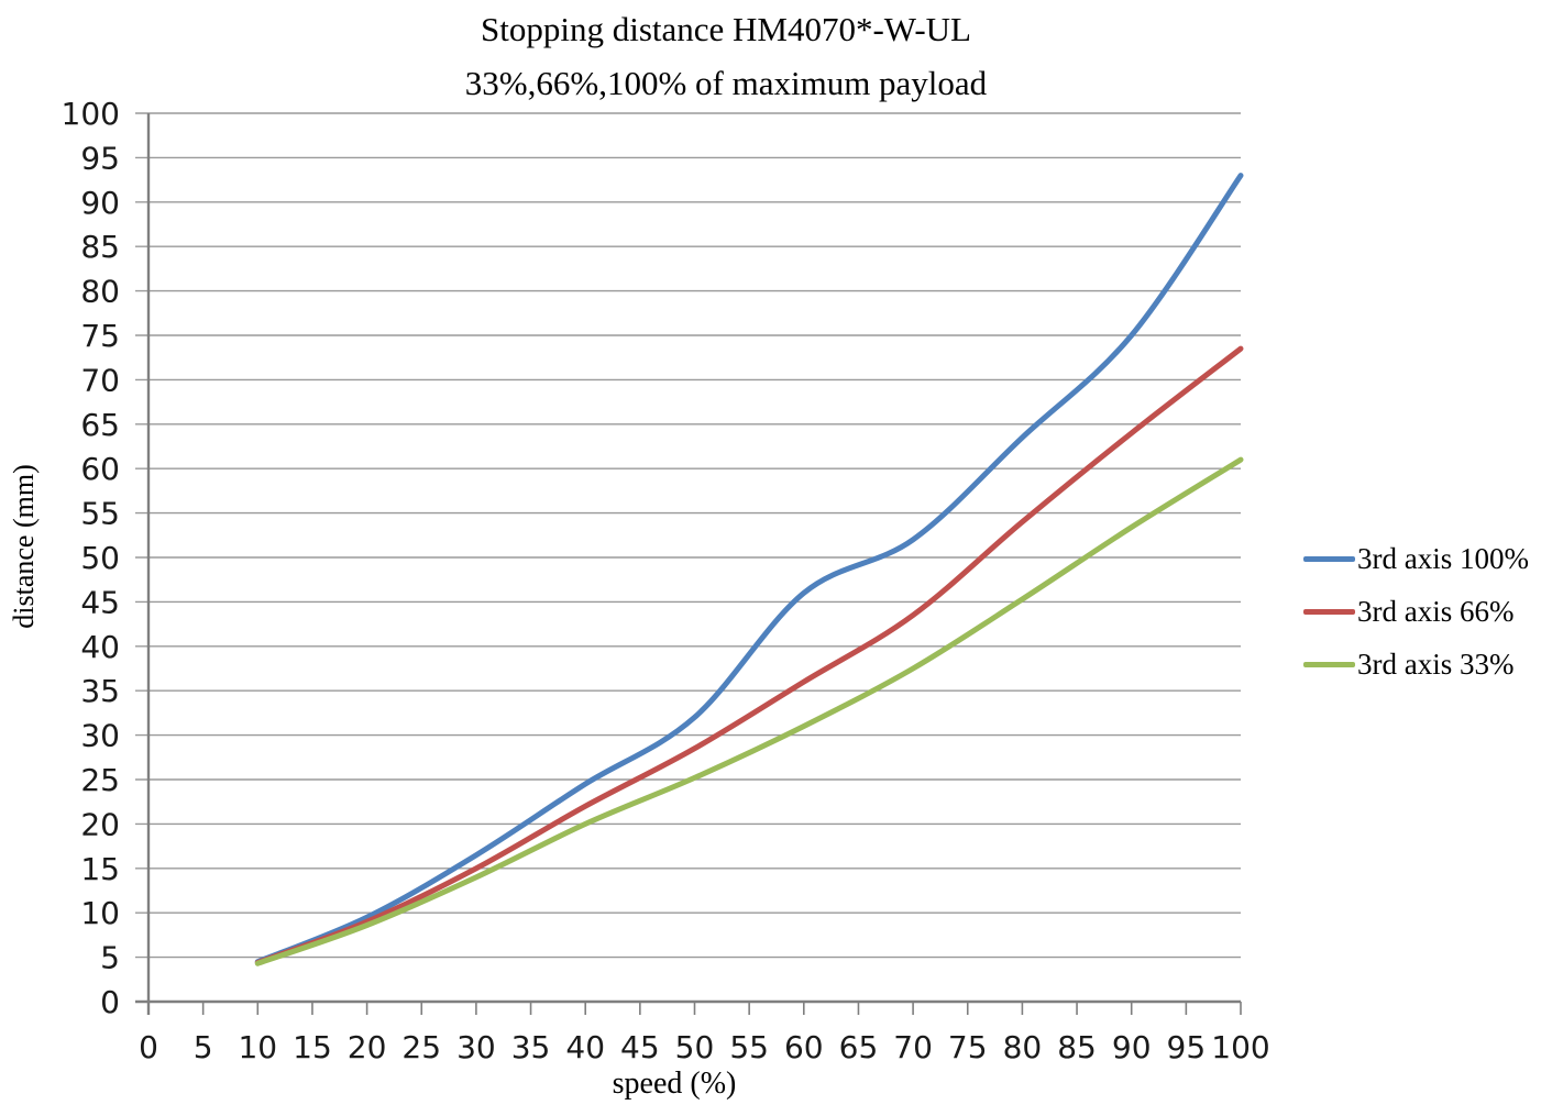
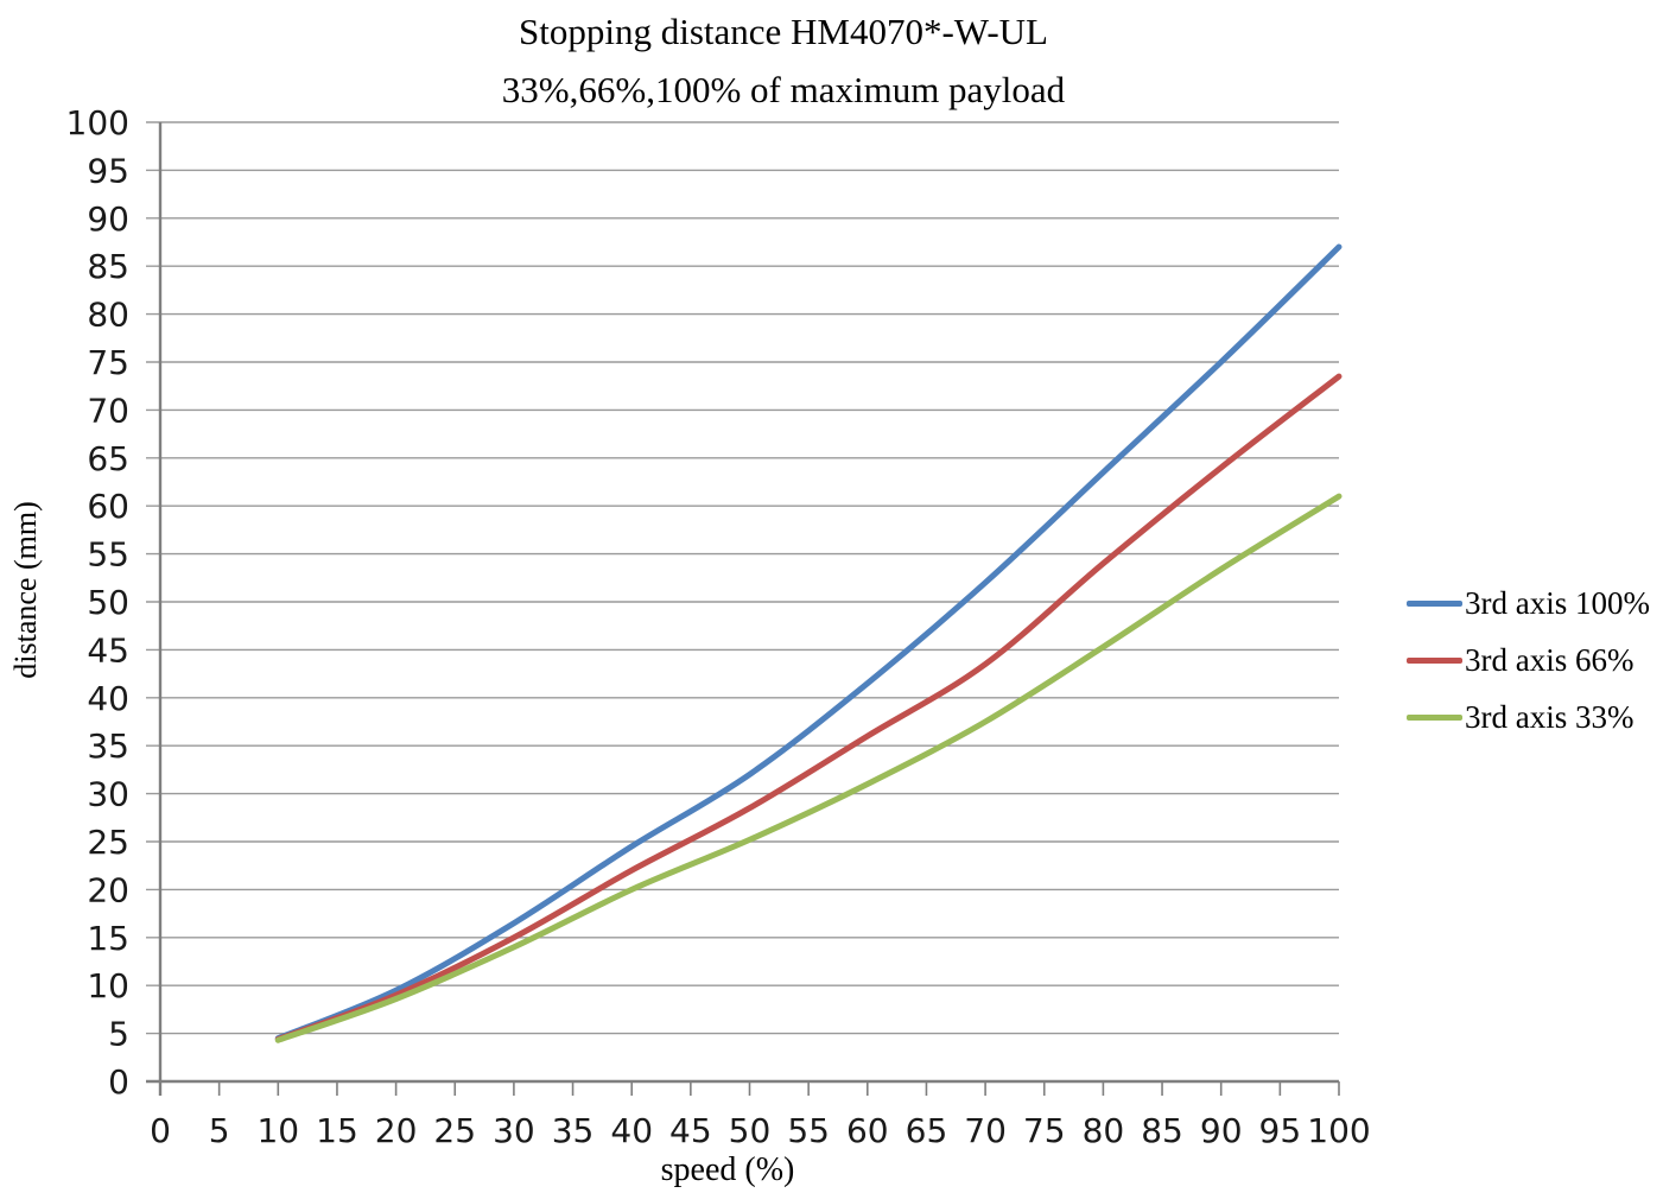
3rd axis 100%/60: 46 -> 42
3rd axis 100%/100: 93 -> 87
